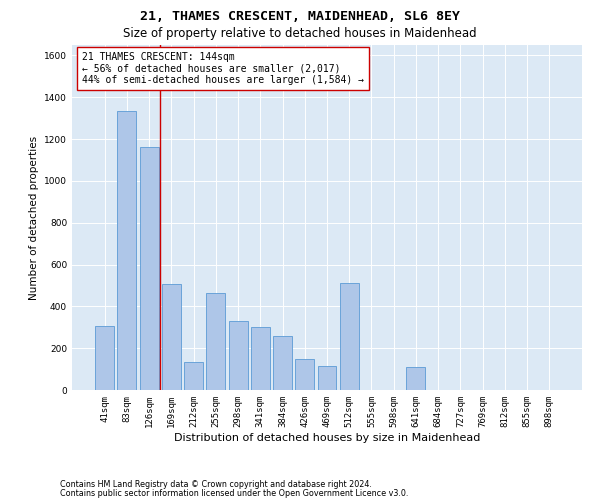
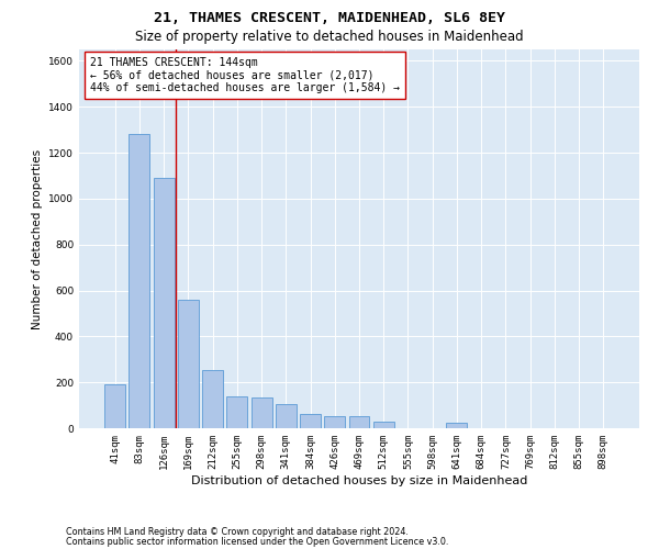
41sqm: 305 -> 190
83sqm: 1335 -> 1280
126sqm: 1160 -> 1090
169sqm: 505 -> 560
212sqm: 135 -> 255
255sqm: 465 -> 140
298sqm: 330 -> 135
341sqm: 300 -> 105
384sqm: 260 -> 60
426sqm: 150 -> 55
469sqm: 115 -> 55
512sqm: 510 -> 30
641sqm: 110 -> 25
